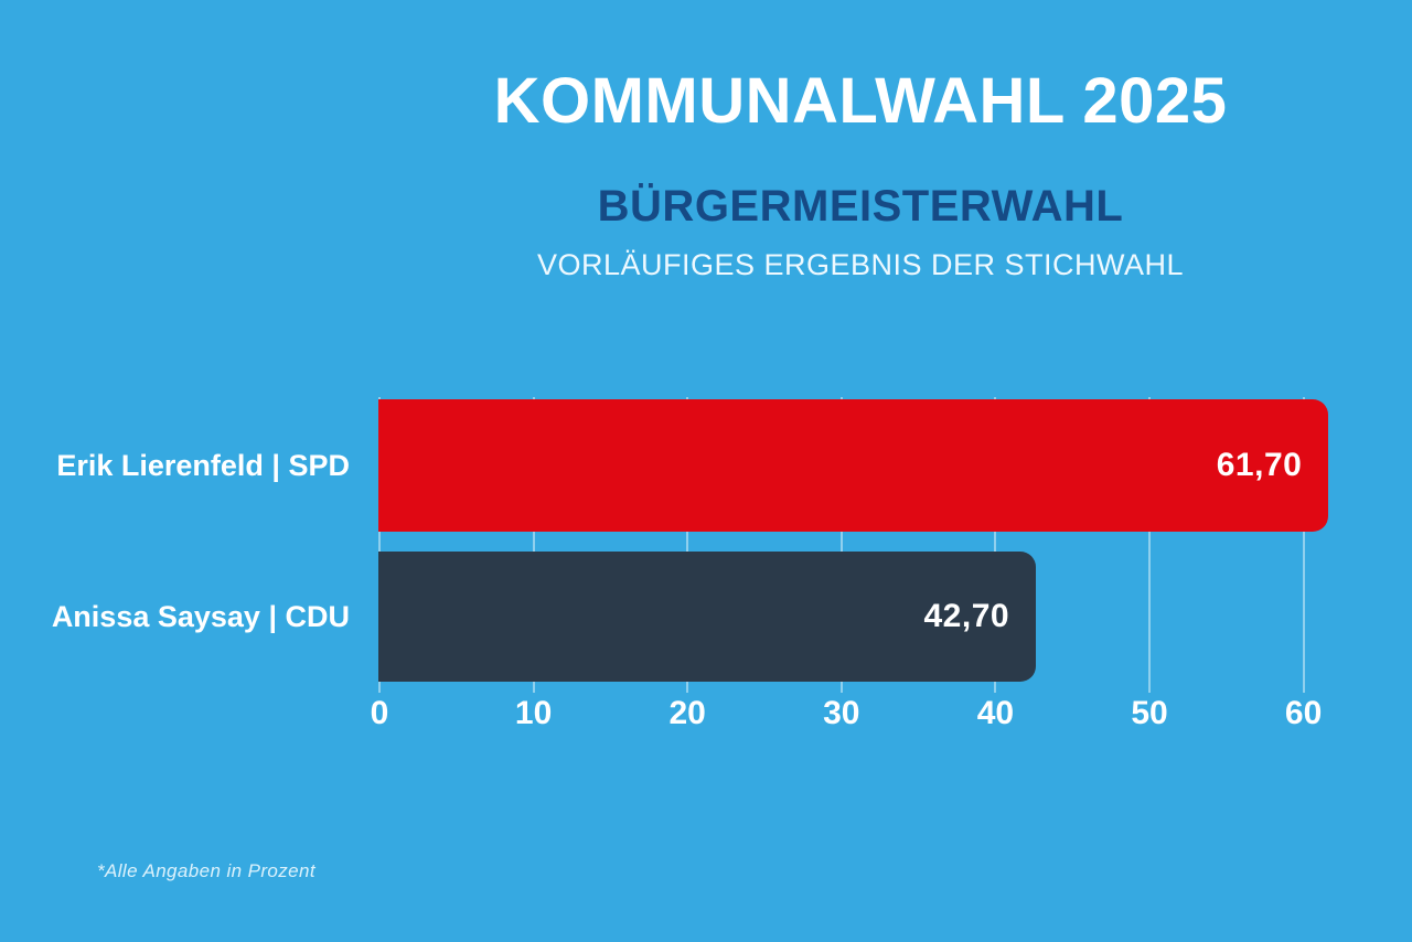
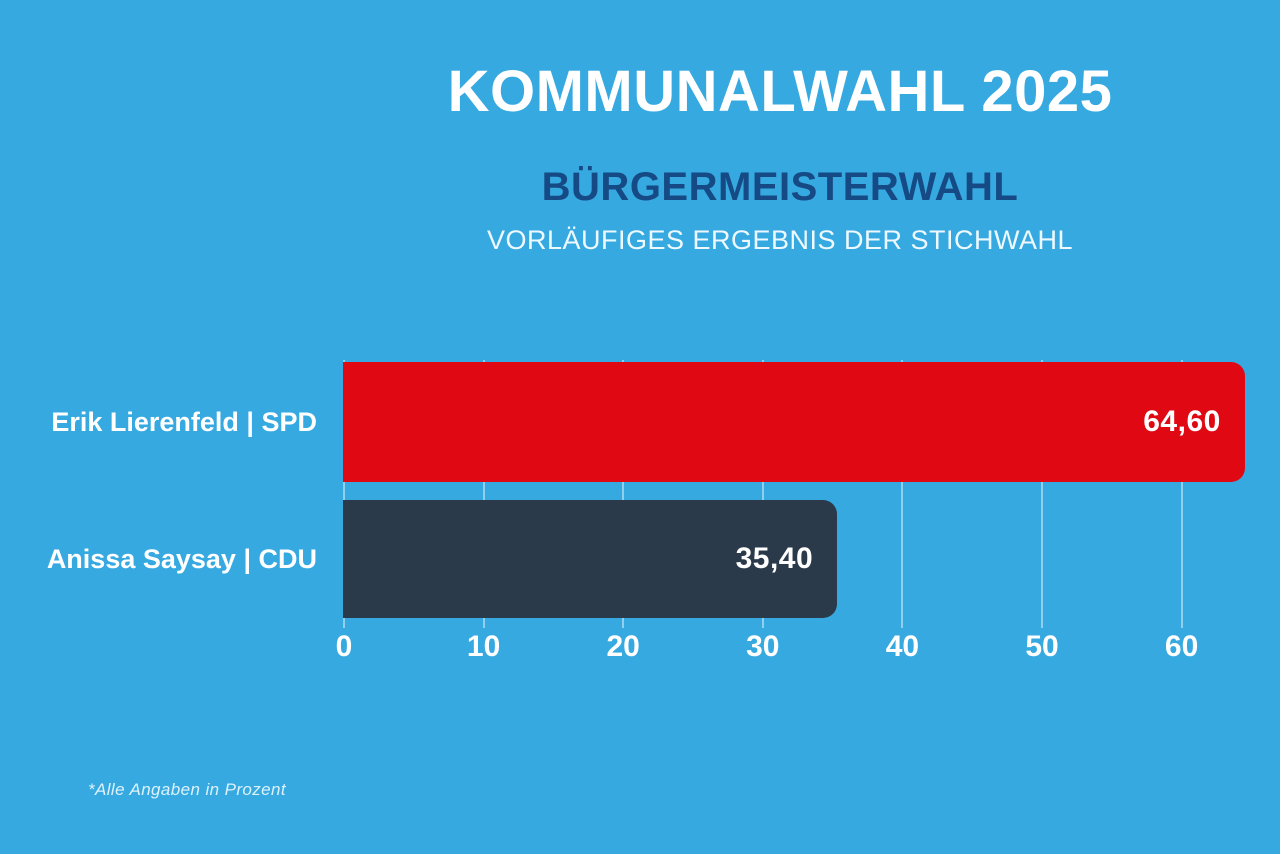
Erik Lierenfeld | SPD: 61,70 -> 64,60
Anissa Saysay | CDU: 42,70 -> 35,40
